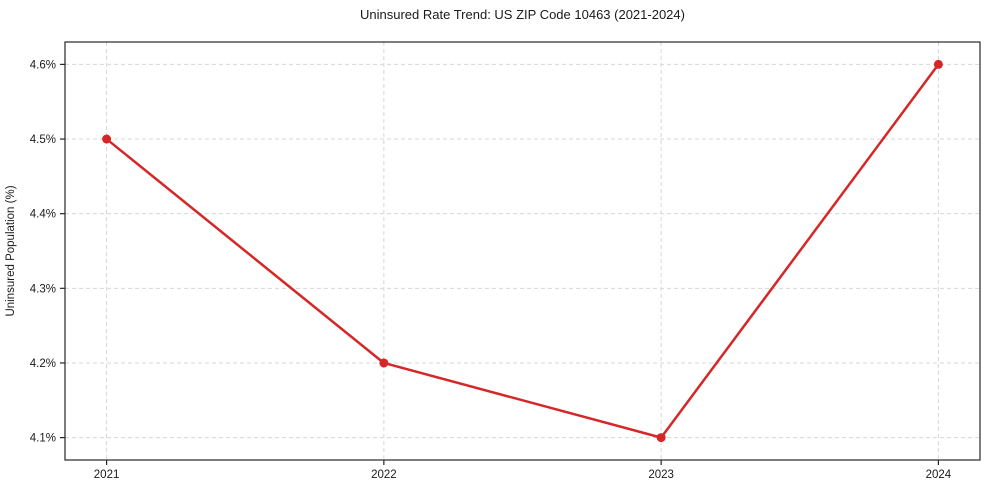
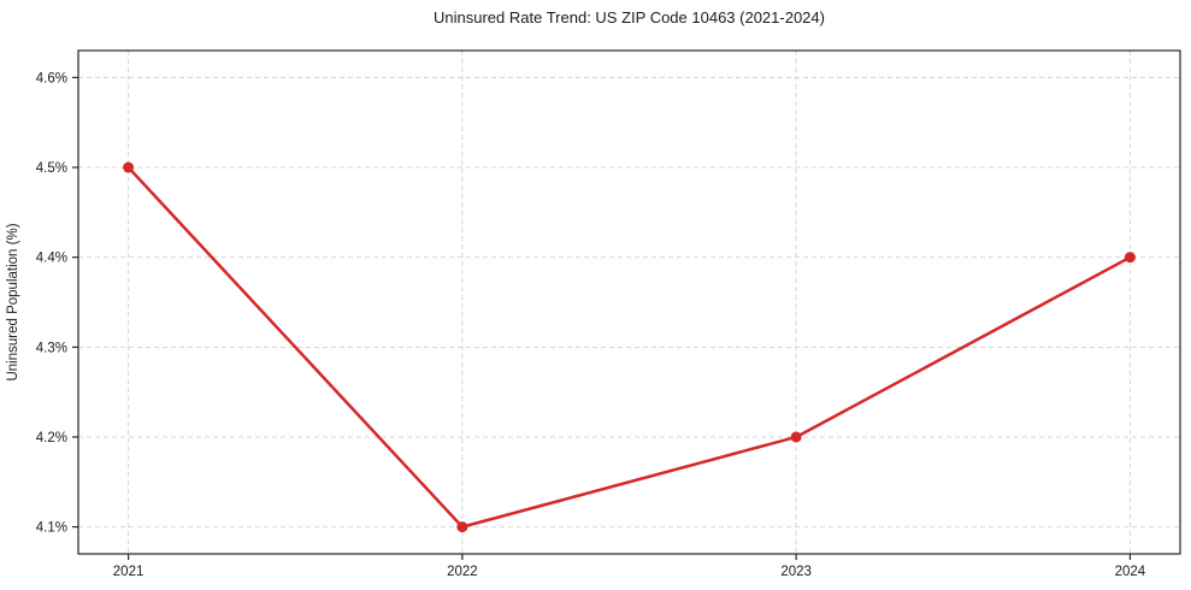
2022: 4.2% -> 4.1%
2023: 4.1% -> 4.2%
2024: 4.6% -> 4.4%
